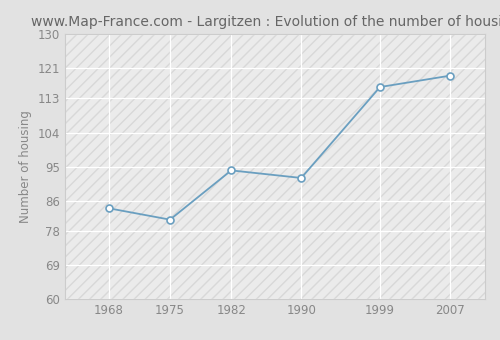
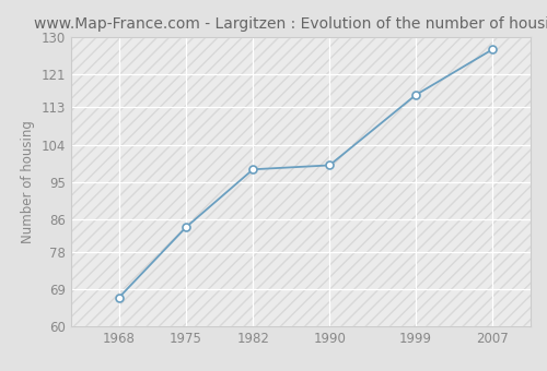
1968: 84 -> 67
1975: 81 -> 84
1982: 94 -> 98
1990: 92 -> 99
2007: 119 -> 127
